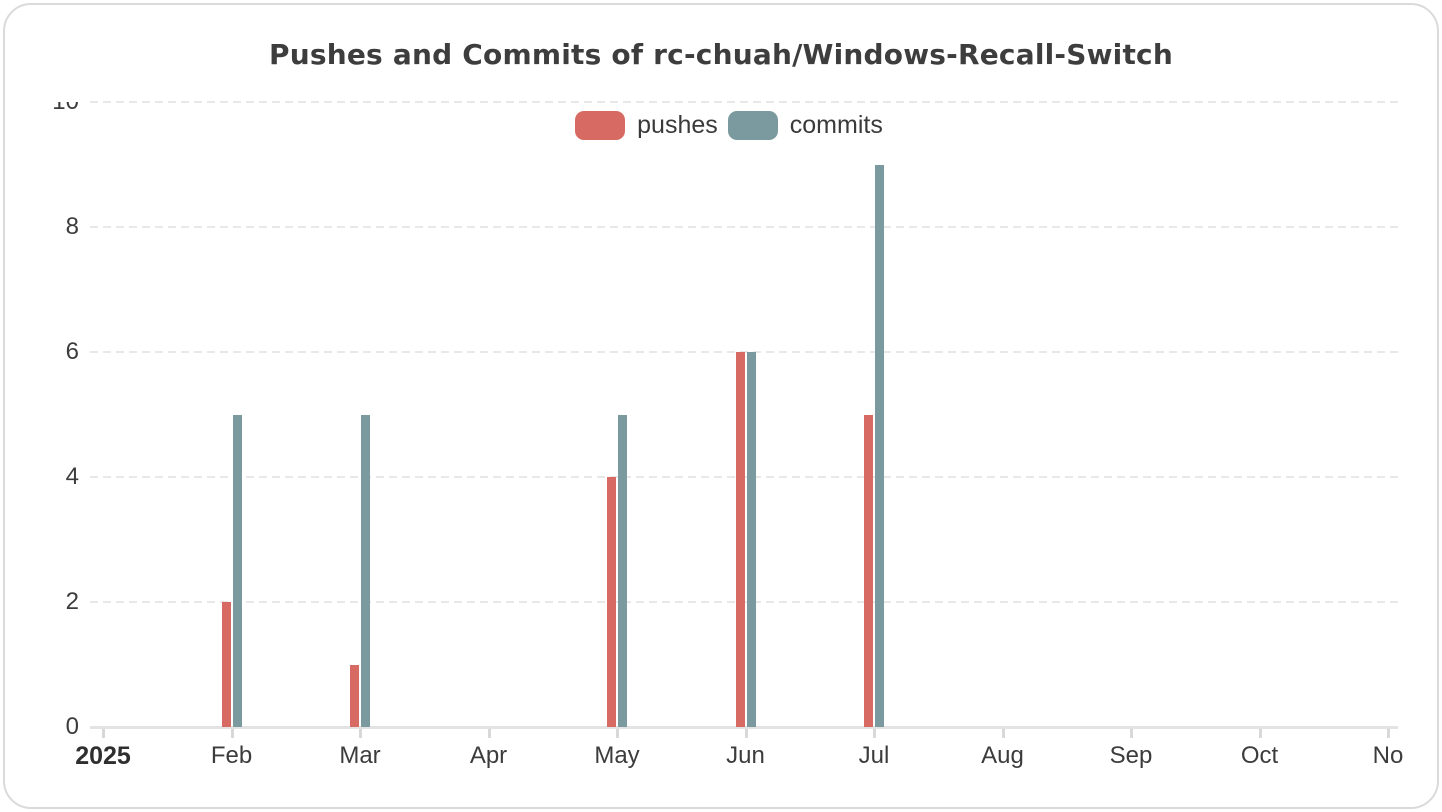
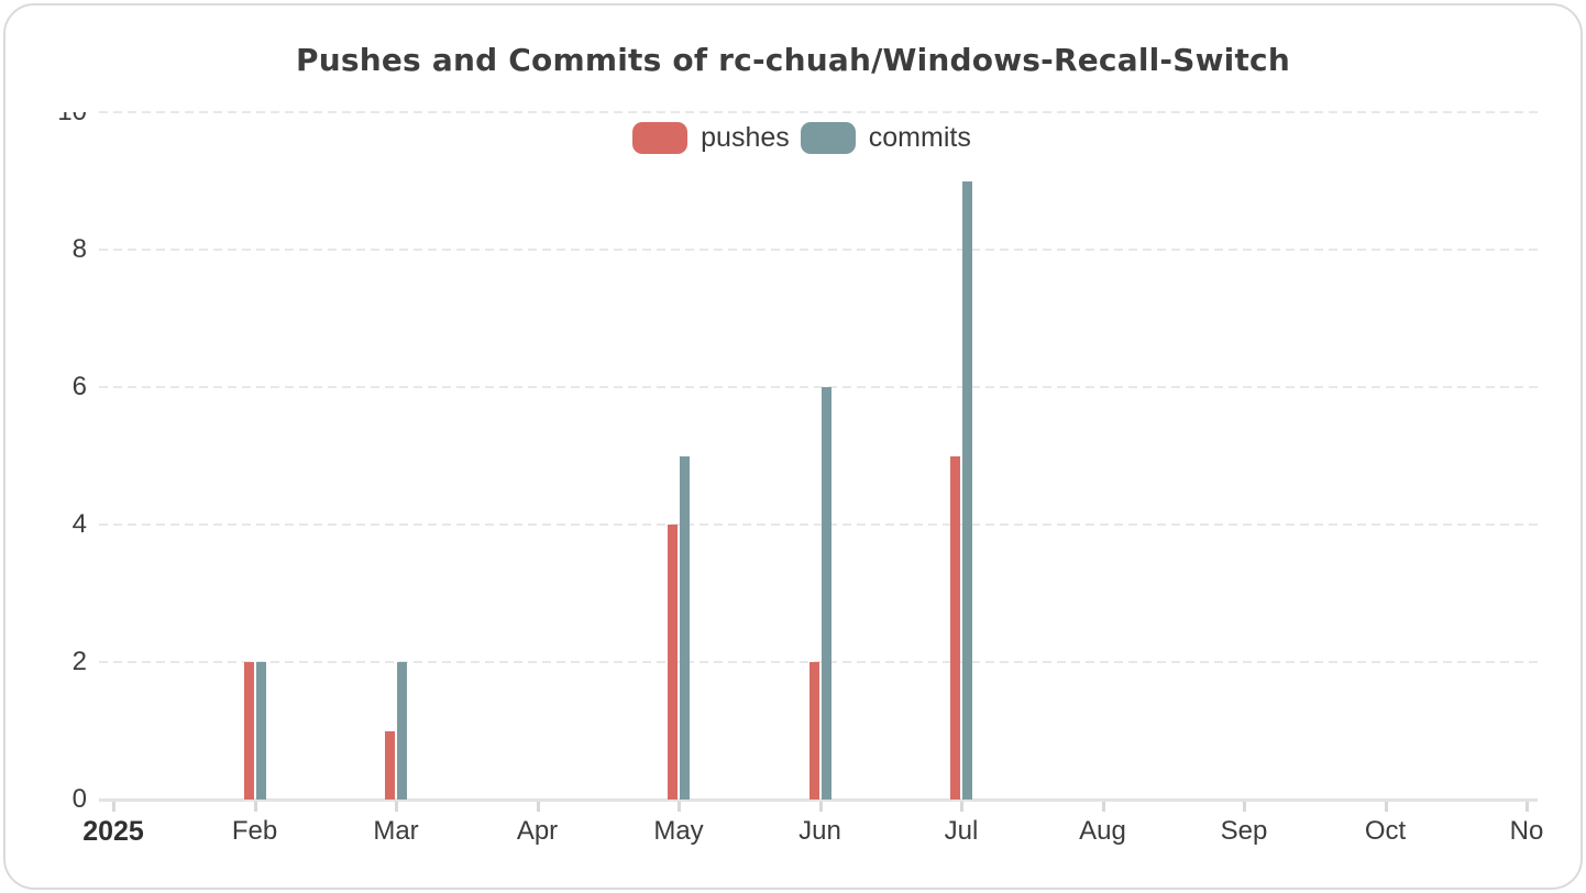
commits/Feb: 5 -> 2
commits/Mar: 5 -> 2
pushes/Jun: 6 -> 2
